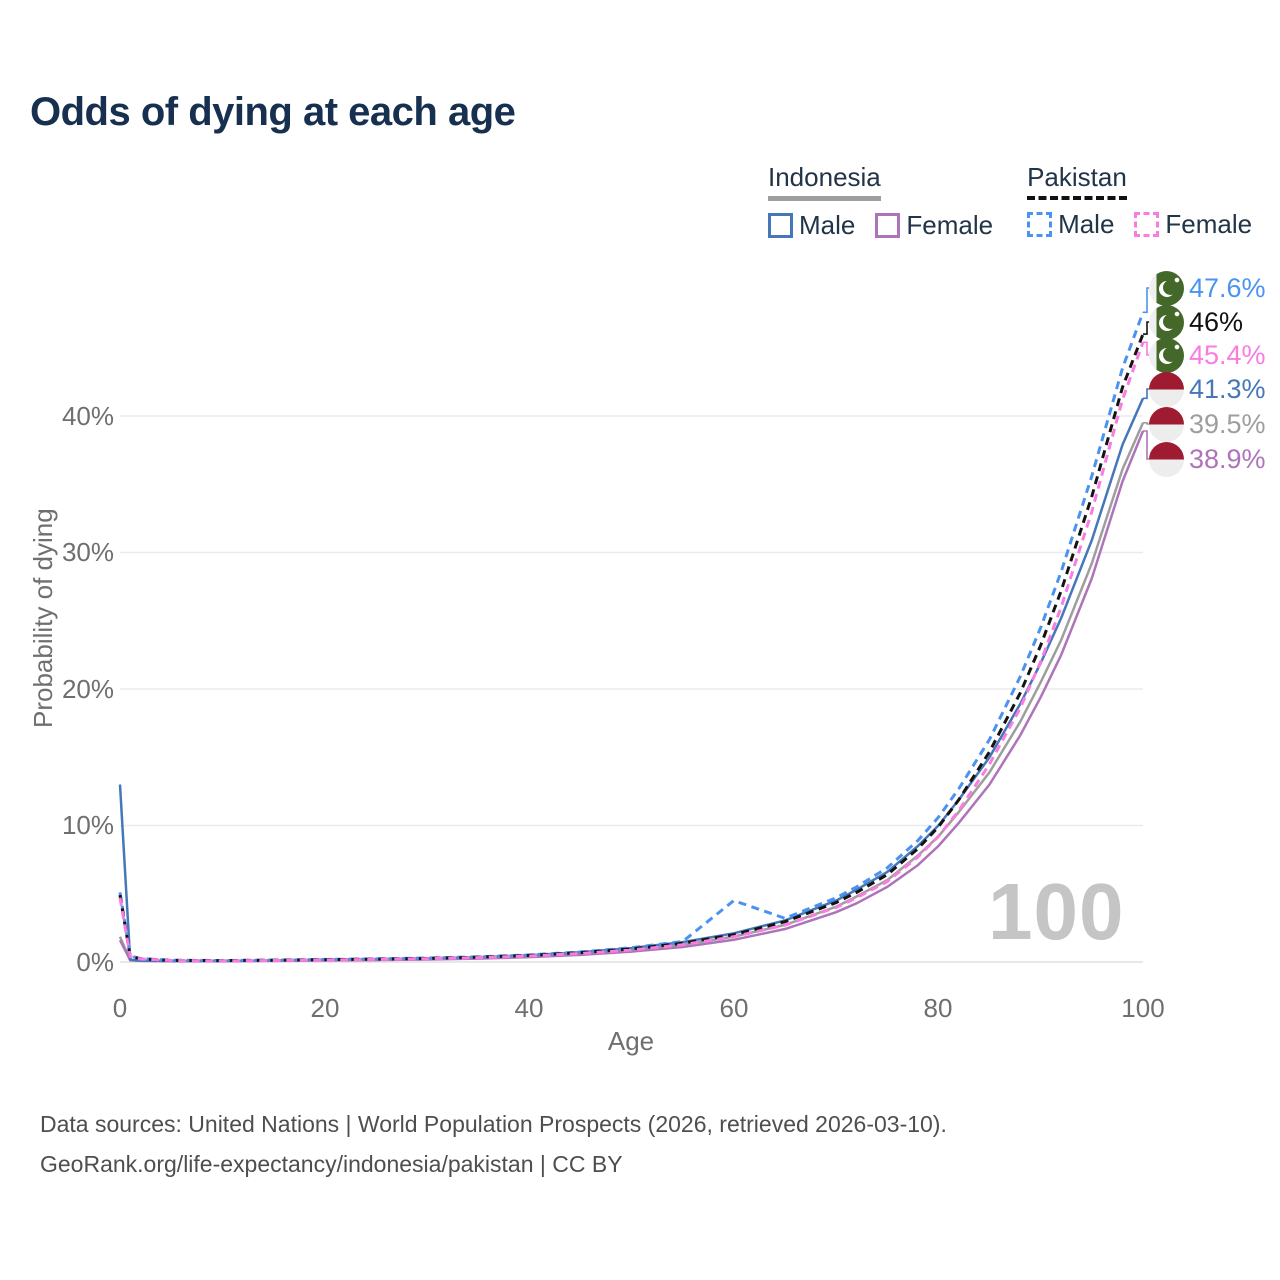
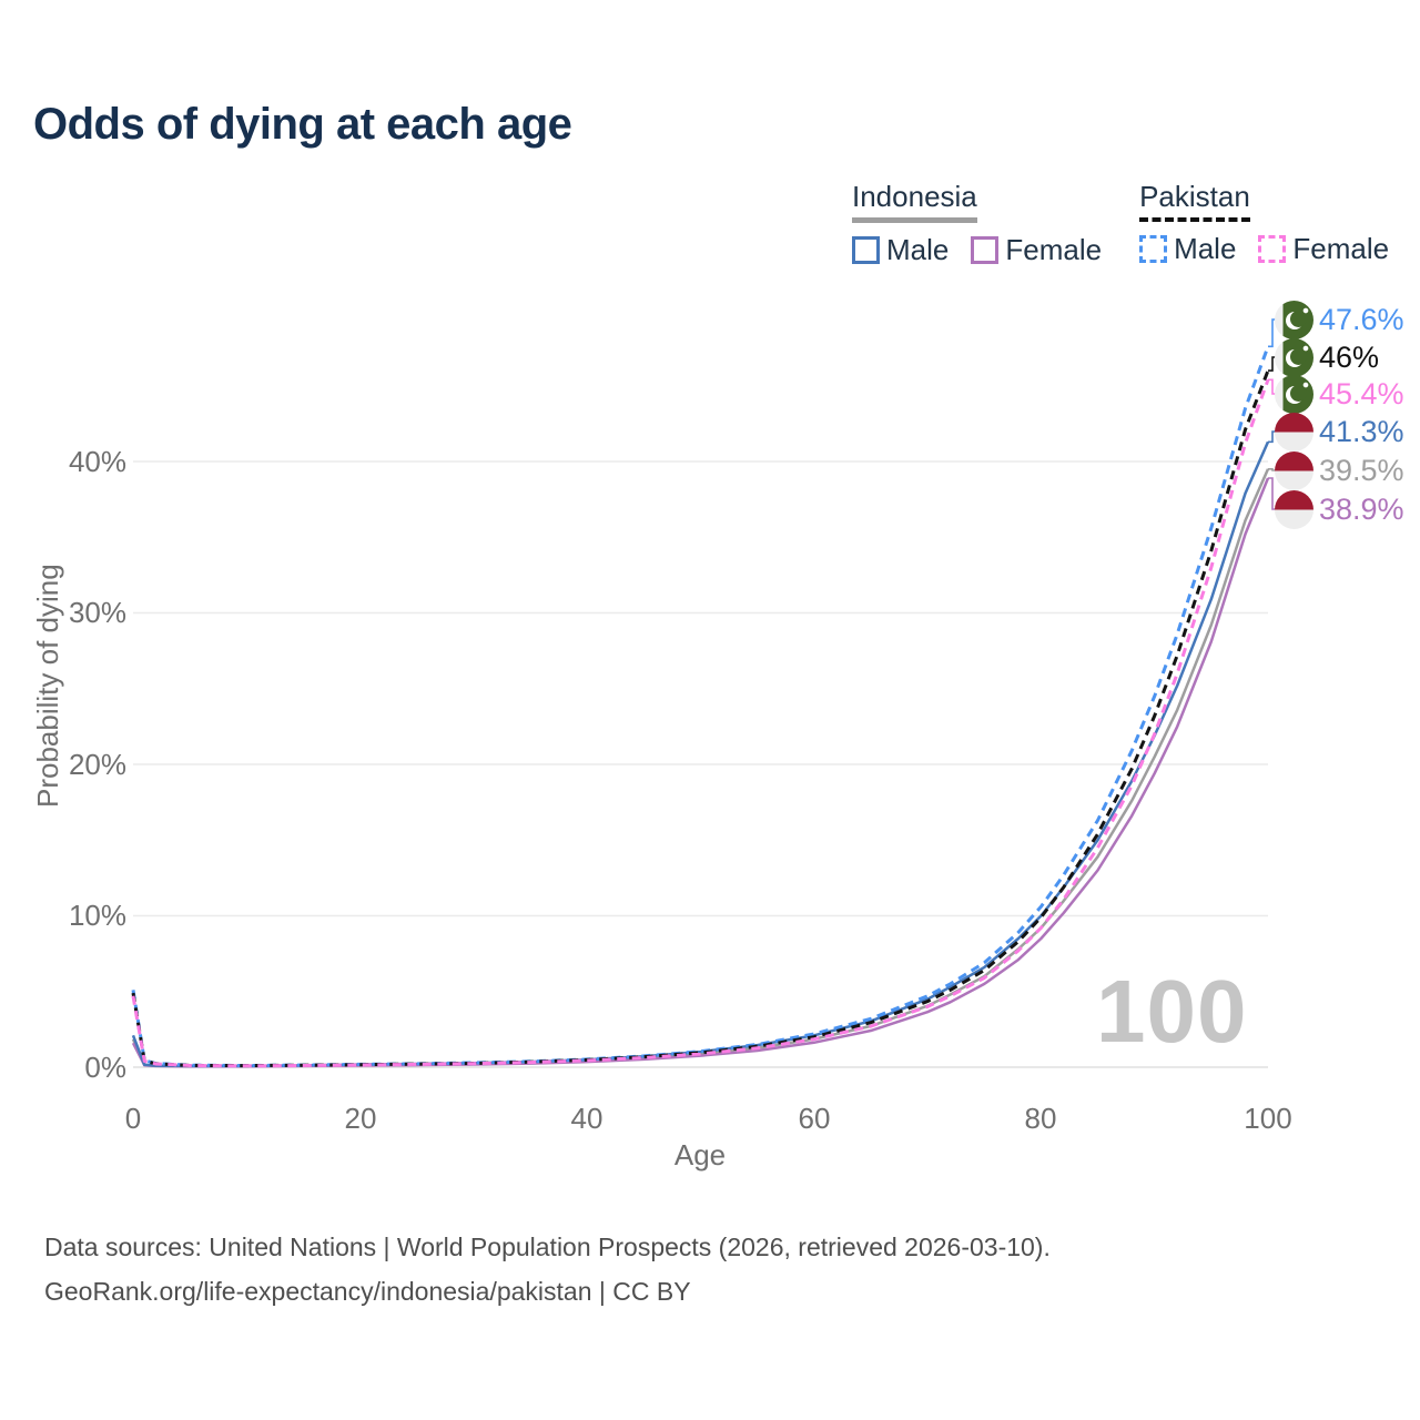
Indonesia Male/0: 13.0% -> 2.1%
Pakistan Male/60: 4.5% -> 2.2%
